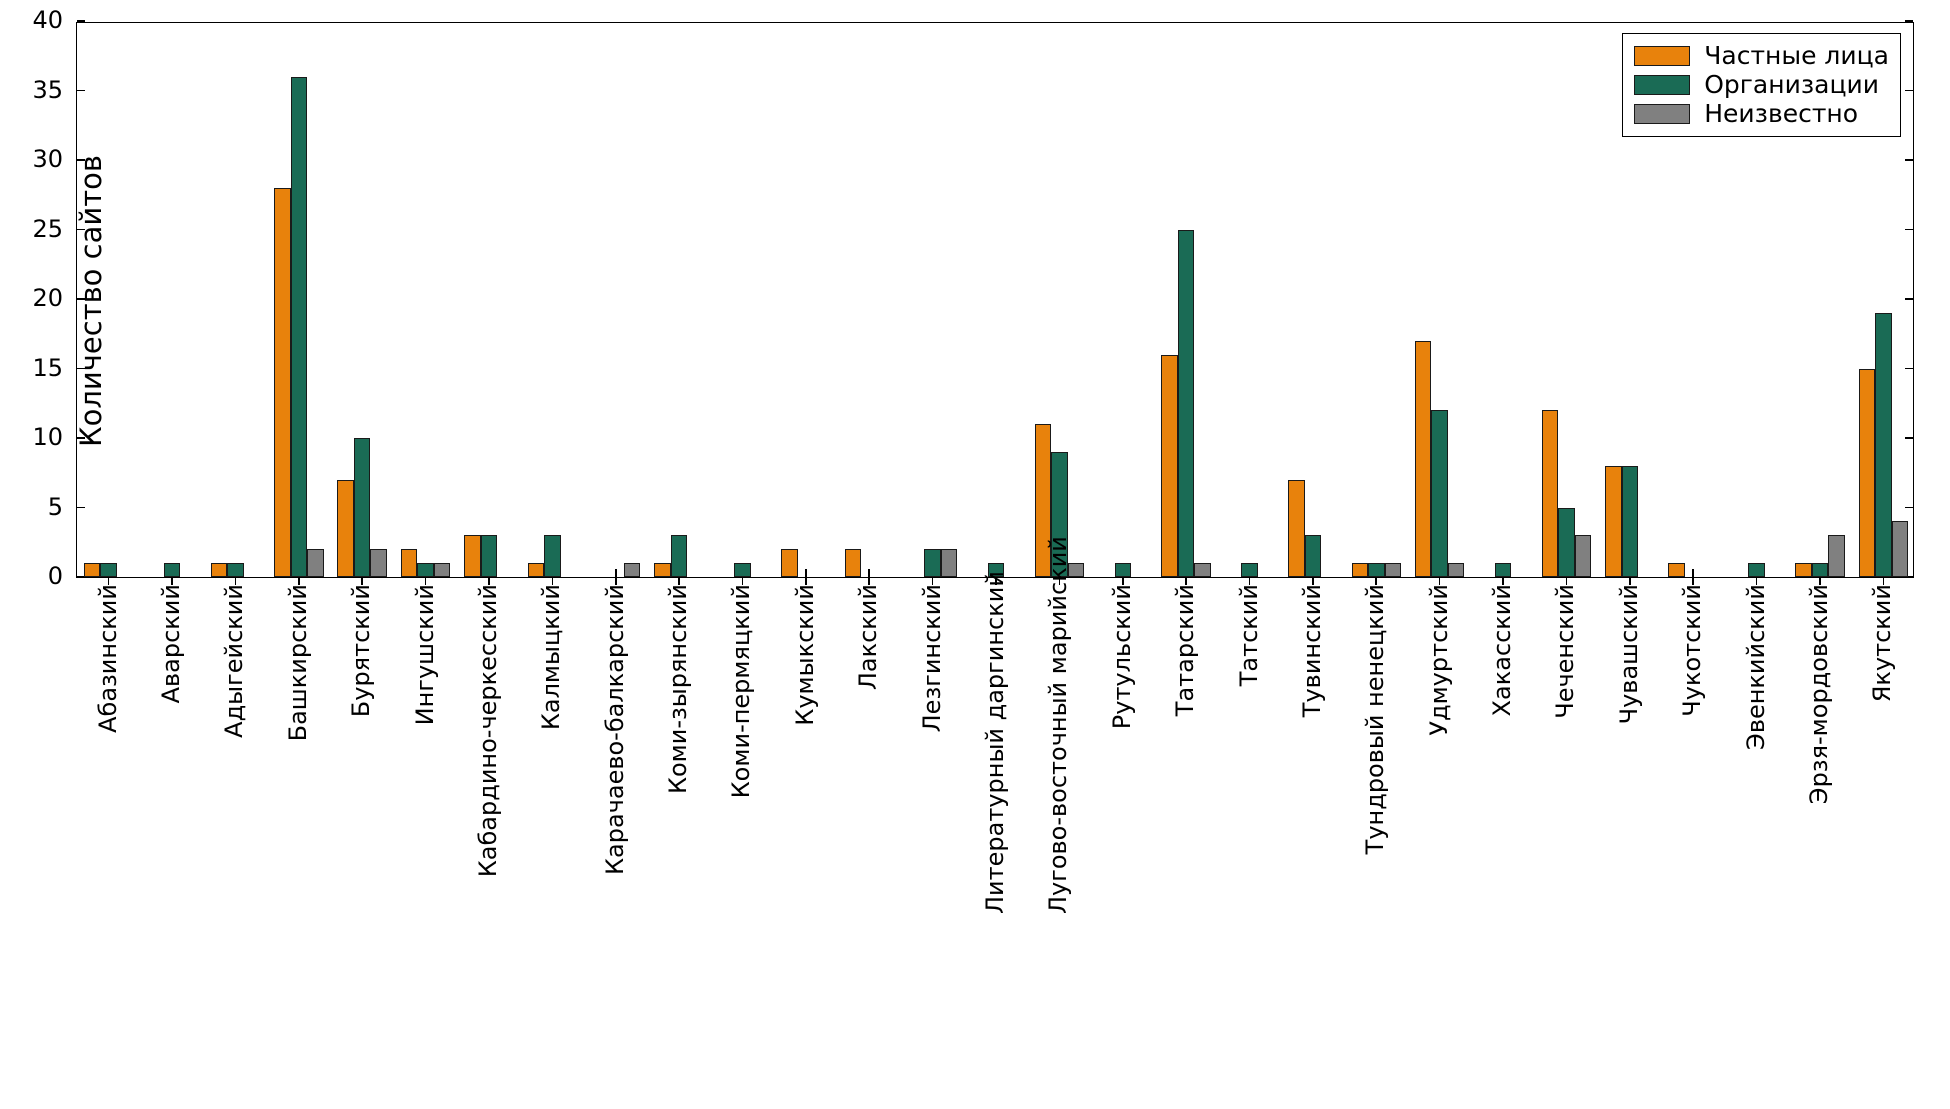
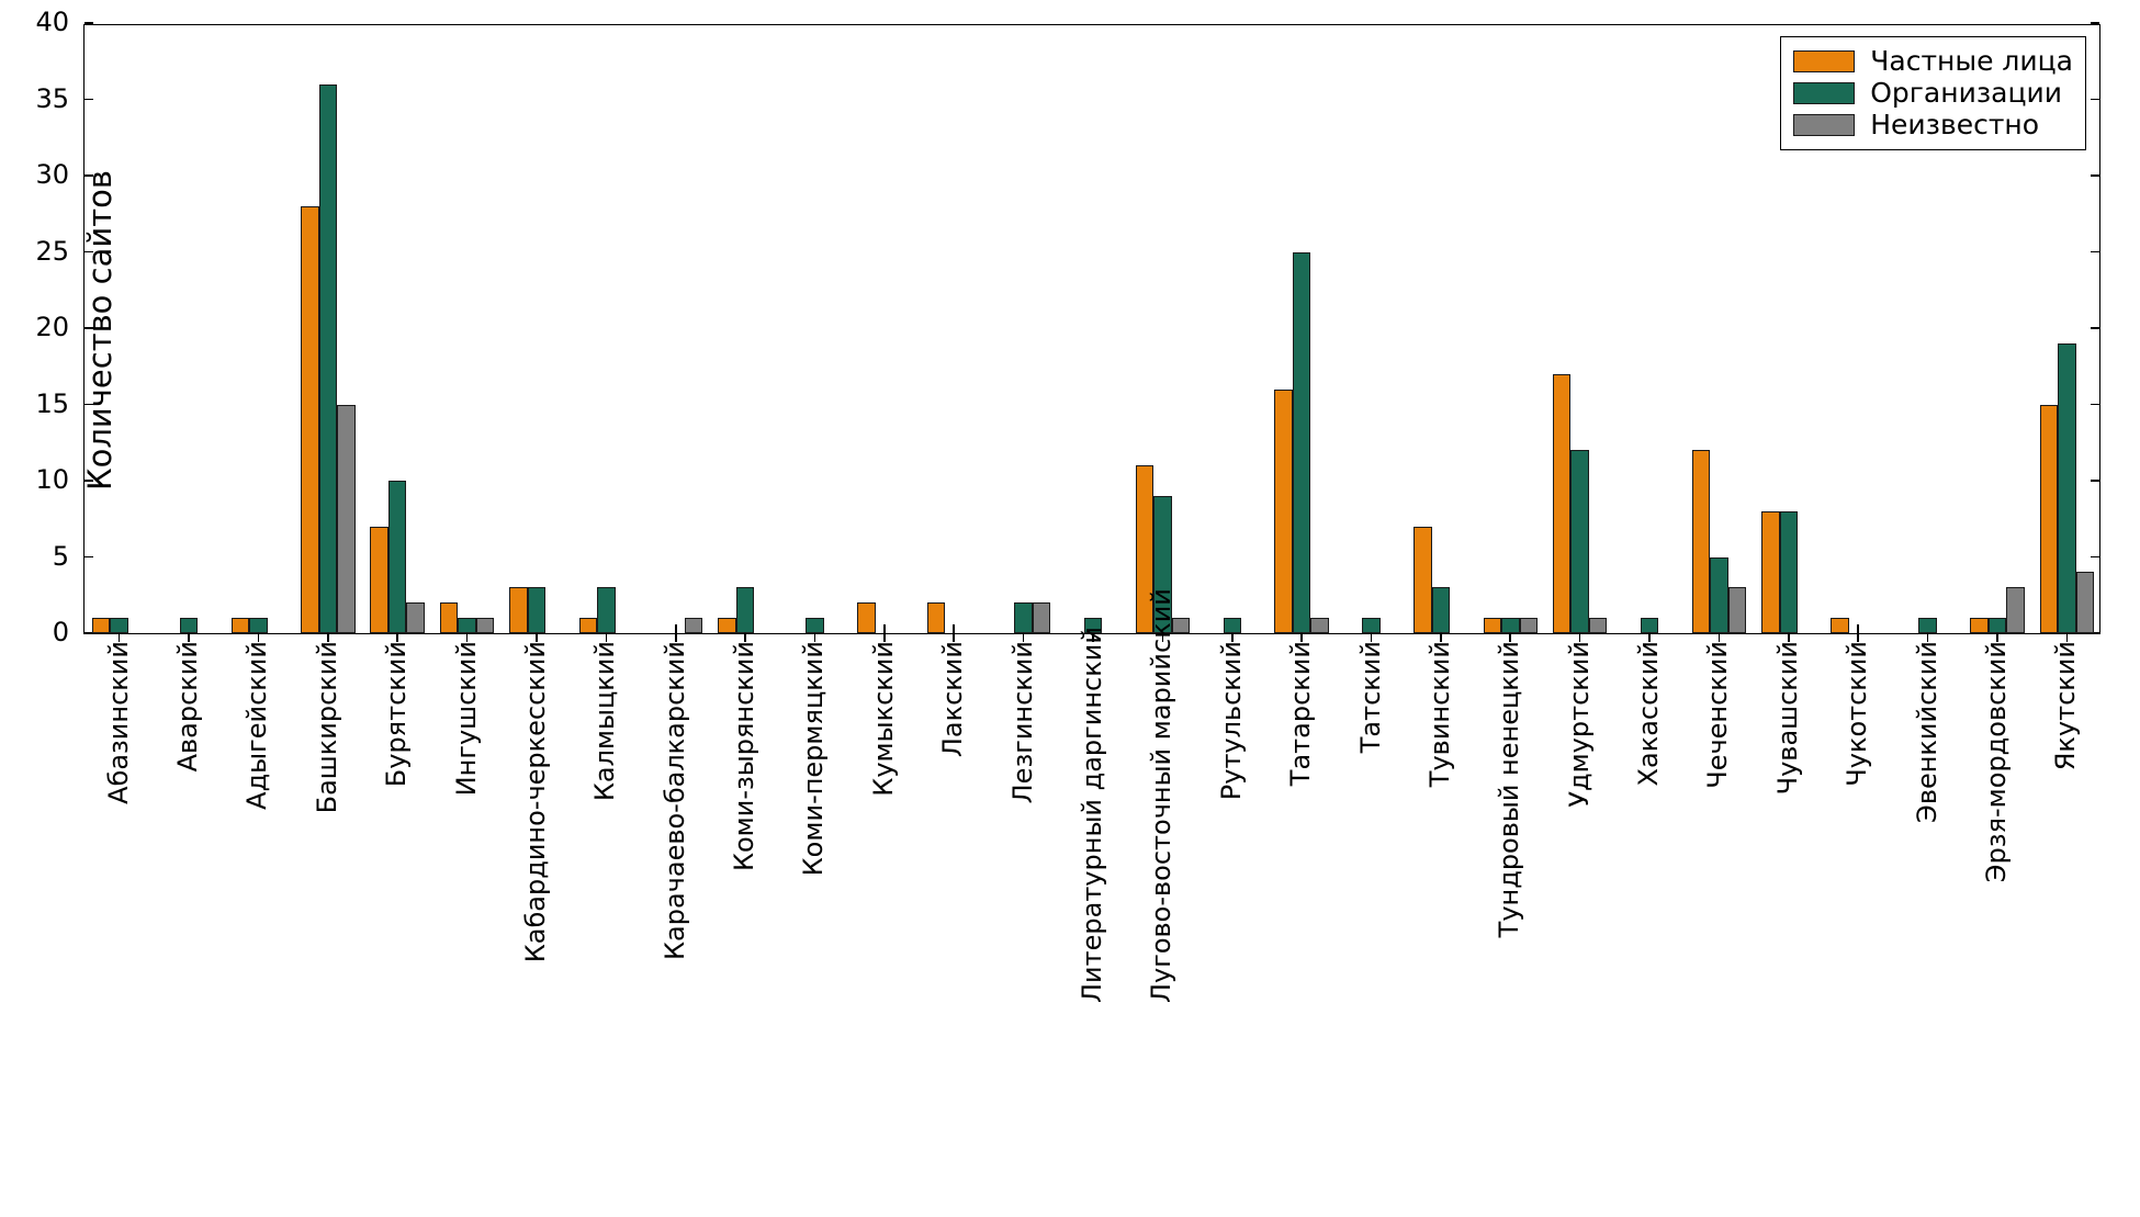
Неизвестно/Башкирский: 2 -> 15
